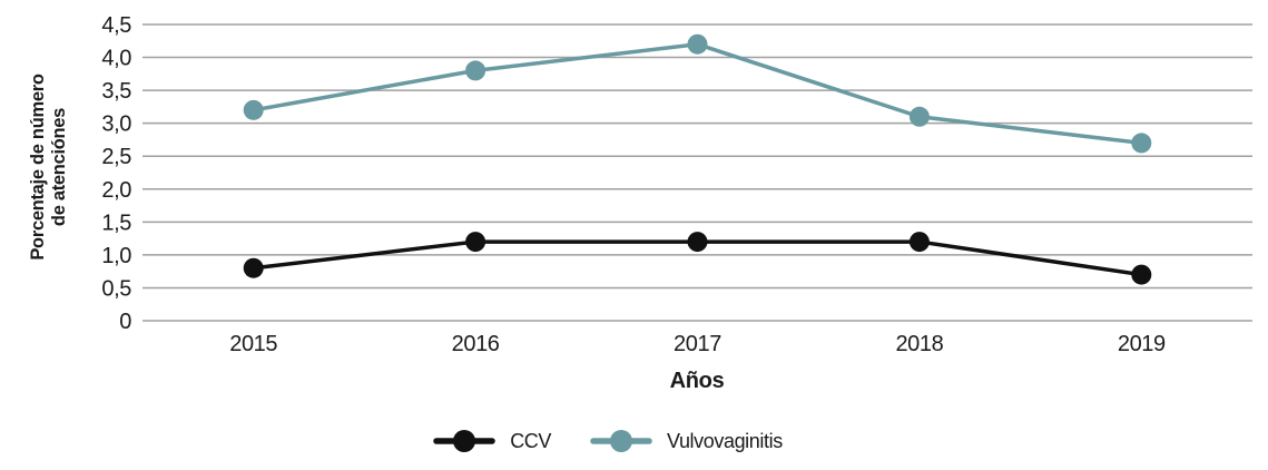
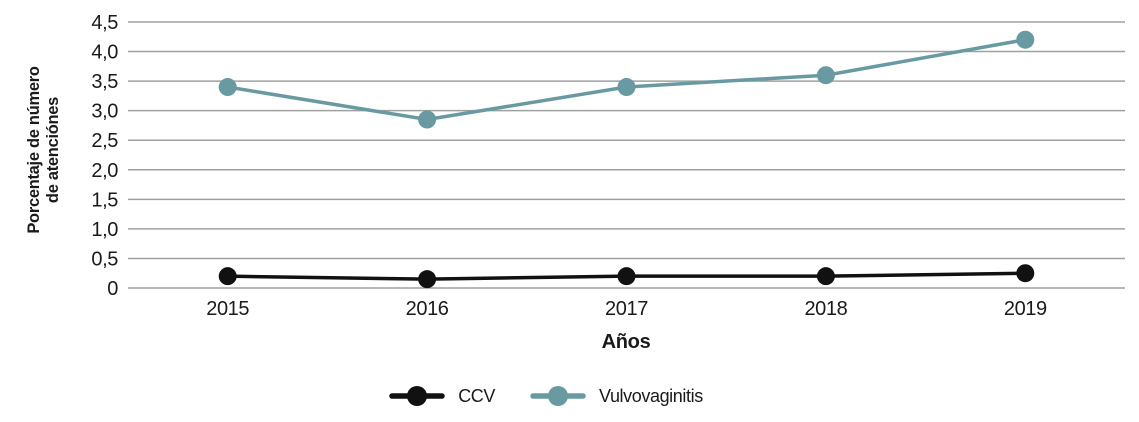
CCV/2015: 0,8 -> 0,2
Vulvovaginitis/2015: 3,2 -> 3,4
CCV/2016: 1,2 -> 0,1
Vulvovaginitis/2016: 3,8 -> 2,9
CCV/2017: 1,2 -> 0,2
Vulvovaginitis/2017: 4,2 -> 3,4
CCV/2018: 1,2 -> 0,2
Vulvovaginitis/2018: 3,1 -> 3,6
CCV/2019: 0,7 -> 0,2
Vulvovaginitis/2019: 2,7 -> 4,2
